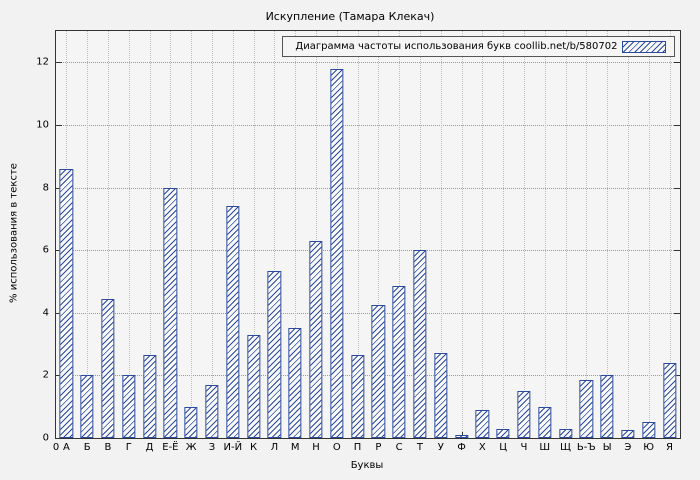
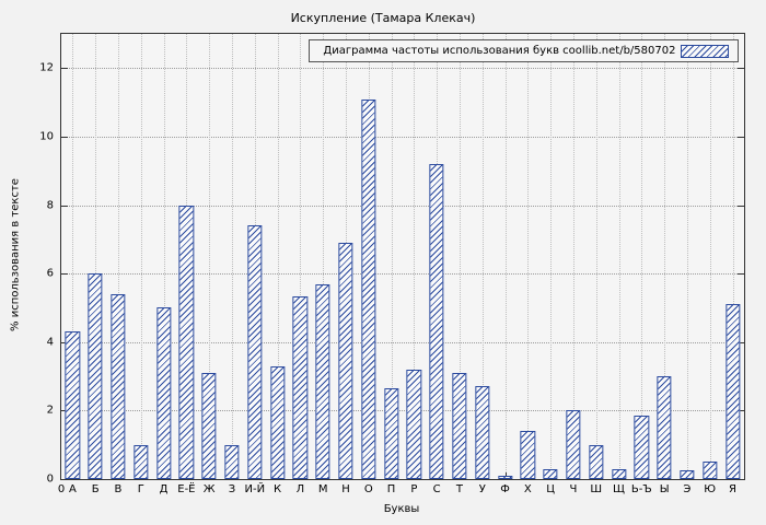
А: 8.6 -> 4.3
Б: 2.0 -> 6.0
В: 4.5 -> 5.4
Г: 2.0 -> 1.0
Д: 2.6 -> 5.0
Ж: 1.0 -> 3.1
З: 1.7 -> 1.0
М: 3.5 -> 5.7
Н: 6.3 -> 6.9
О: 11.8 -> 11.1
Р: 4.2 -> 3.2
С: 4.8 -> 9.2
Т: 6.0 -> 3.1
Х: 0.9 -> 1.4
Ч: 1.5 -> 2.0
Ы: 2.0 -> 3.0
Я: 2.4 -> 5.1
